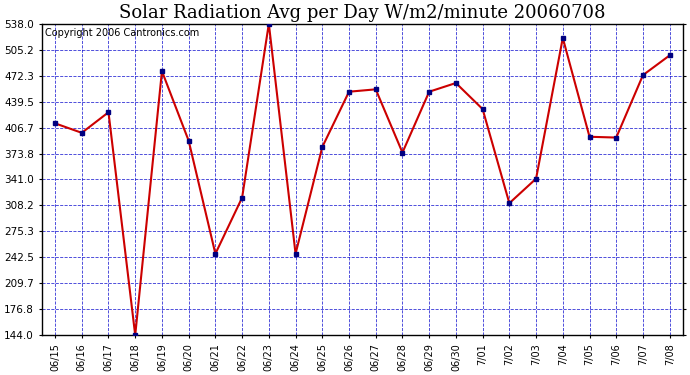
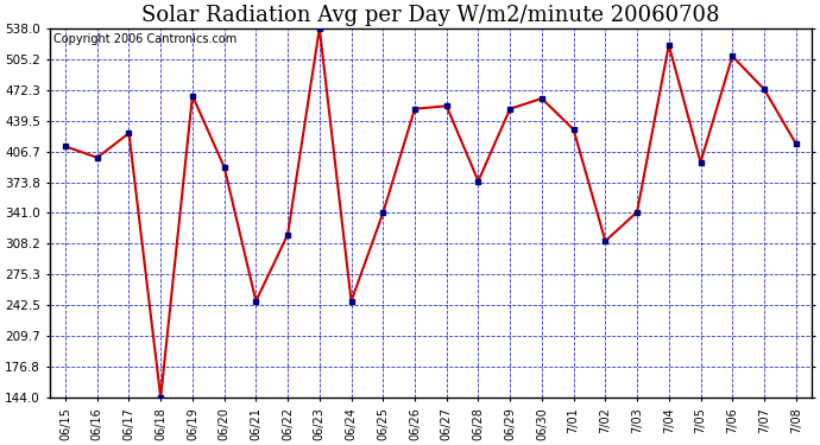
06/19: 478 -> 466
06/25: 382 -> 341
7/06: 394 -> 508
7/08: 498 -> 415
